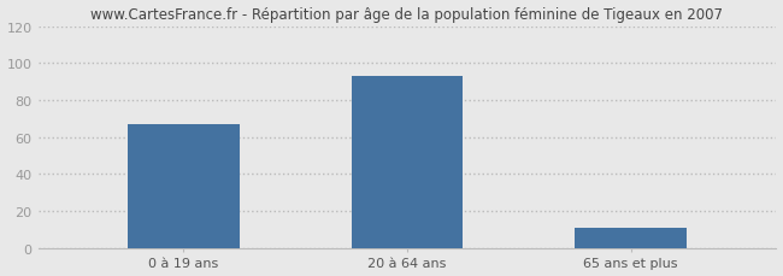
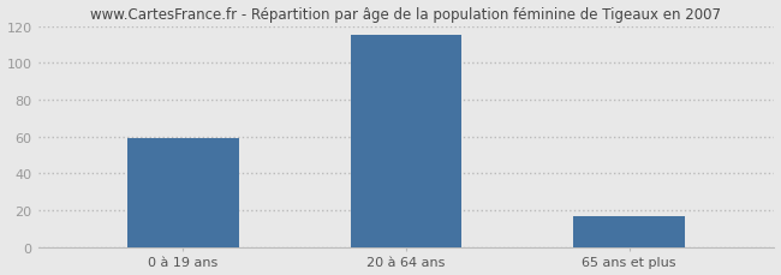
0 à 19 ans: 67 -> 59
20 à 64 ans: 93 -> 115
65 ans et plus: 11 -> 17
